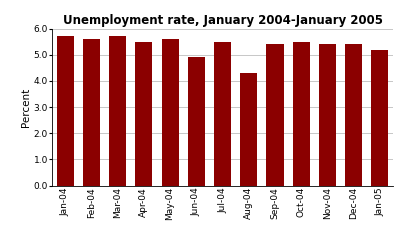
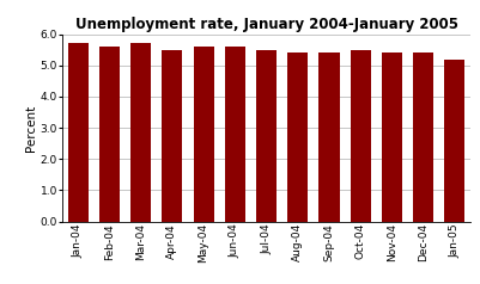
Jun-04: 4.9 -> 5.6
Aug-04: 4.3 -> 5.4
